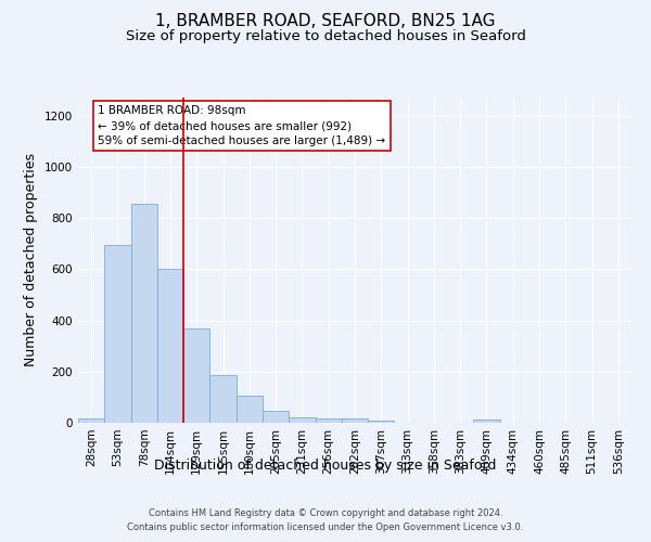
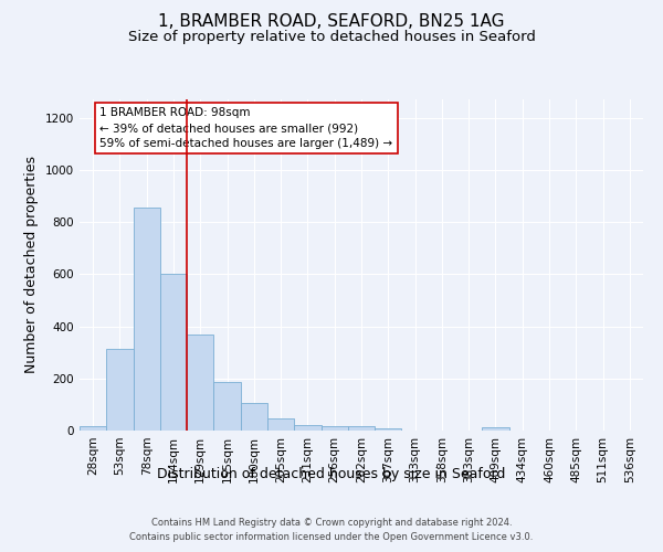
53sqm: 695 -> 315
